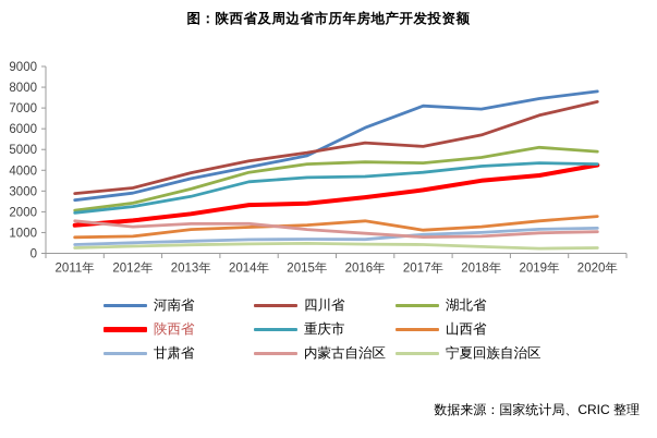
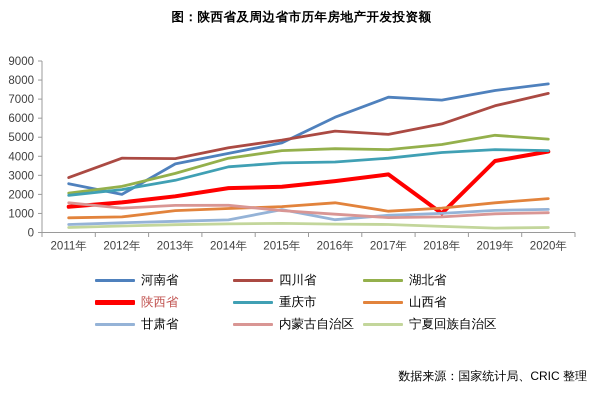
河南省/2012年: 2900 -> 2000
四川省/2012年: 3200 -> 3900
甘肃省/2015年: 700 -> 1200
陕西省/2018年: 3500 -> 1000
